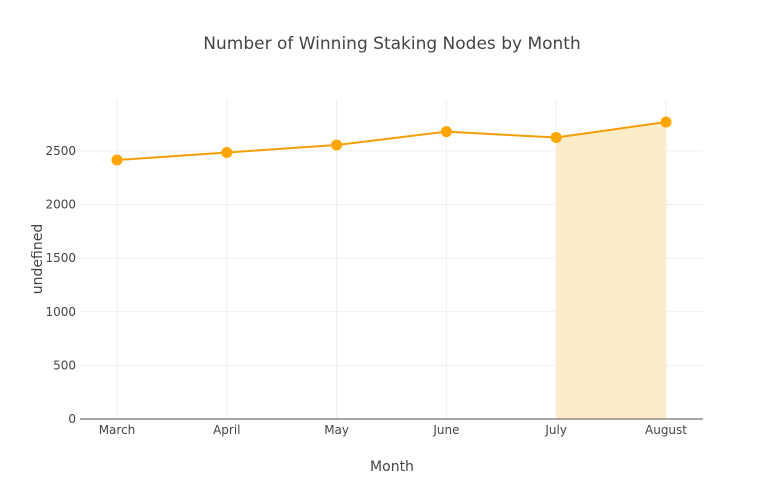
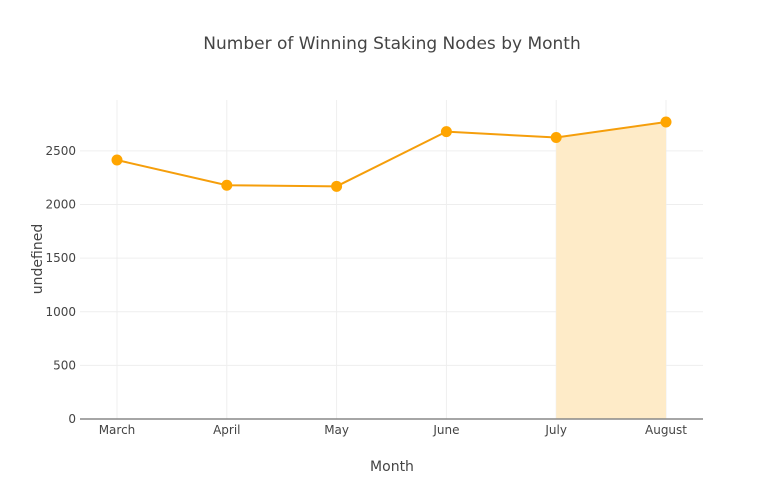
April: 2480 -> 2180
May: 2560 -> 2170
